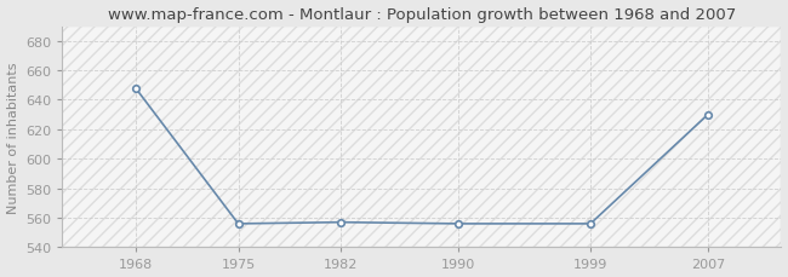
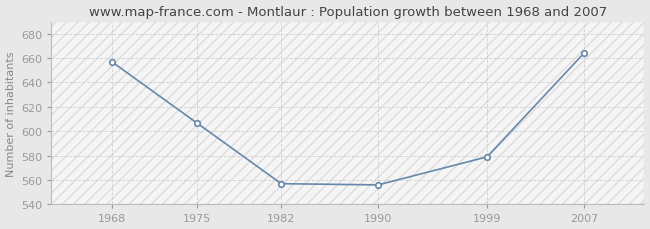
1968: 648 -> 657
1975: 556 -> 607
1999: 556 -> 579
2007: 630 -> 664
